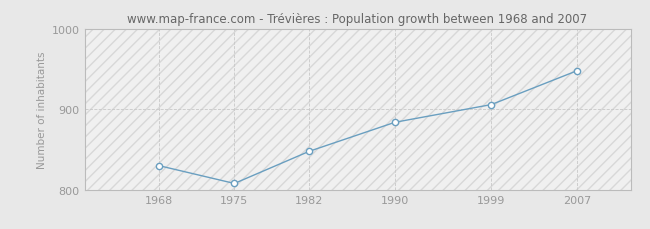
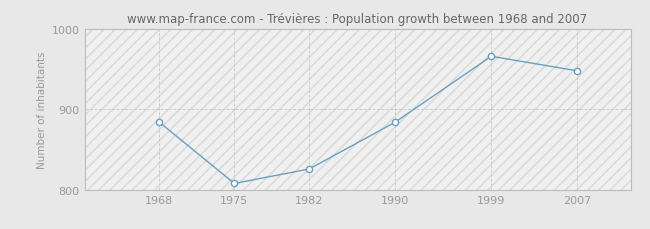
1968: 830 -> 884
1982: 848 -> 826
1999: 906 -> 966
